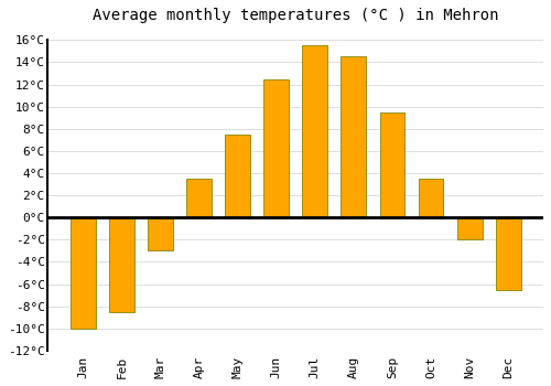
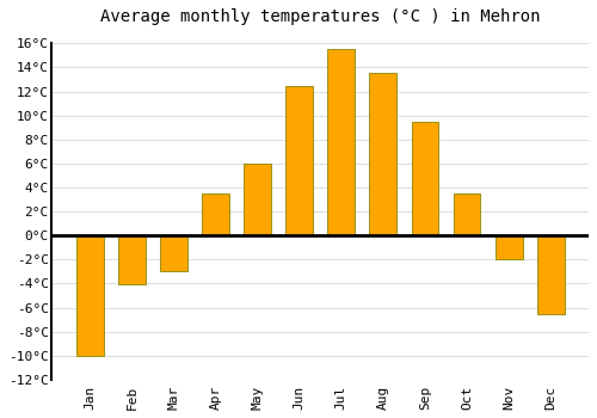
Feb: -8.5°C -> -4.1°C
May: 7.5°C -> 6.0°C
Aug: 14.5°C -> 13.5°C
